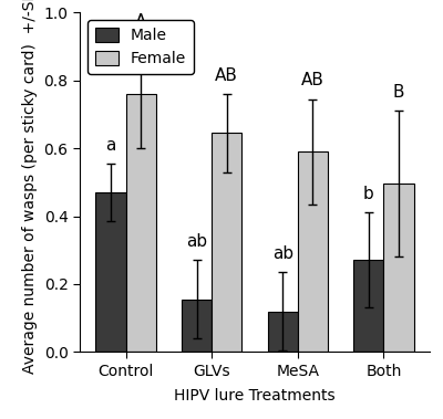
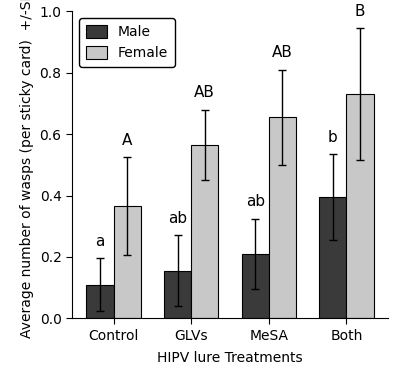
Male/Control: 0.470 -> 0.110
Female/Control: 0.760 -> 0.365
Female/GLVs: 0.645 -> 0.565
Male/MeSA: 0.120 -> 0.210
Female/MeSA: 0.590 -> 0.655
Male/Both: 0.270 -> 0.395
Female/Both: 0.495 -> 0.730
